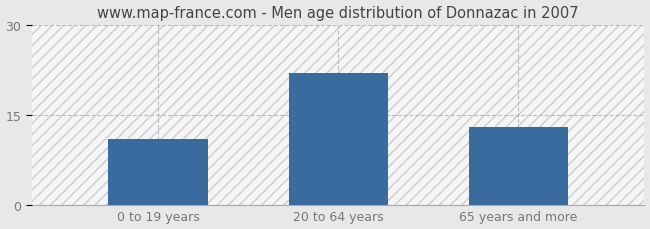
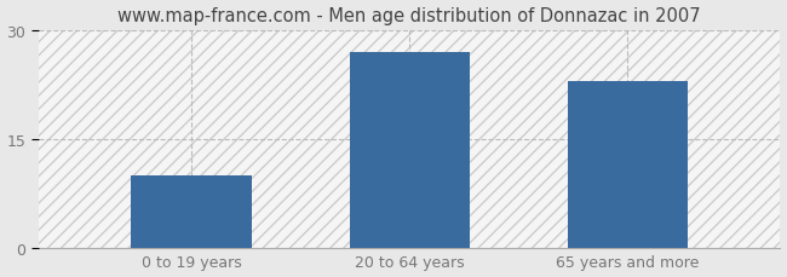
0 to 19 years: 11 -> 10
20 to 64 years: 22 -> 27
65 years and more: 13 -> 23
